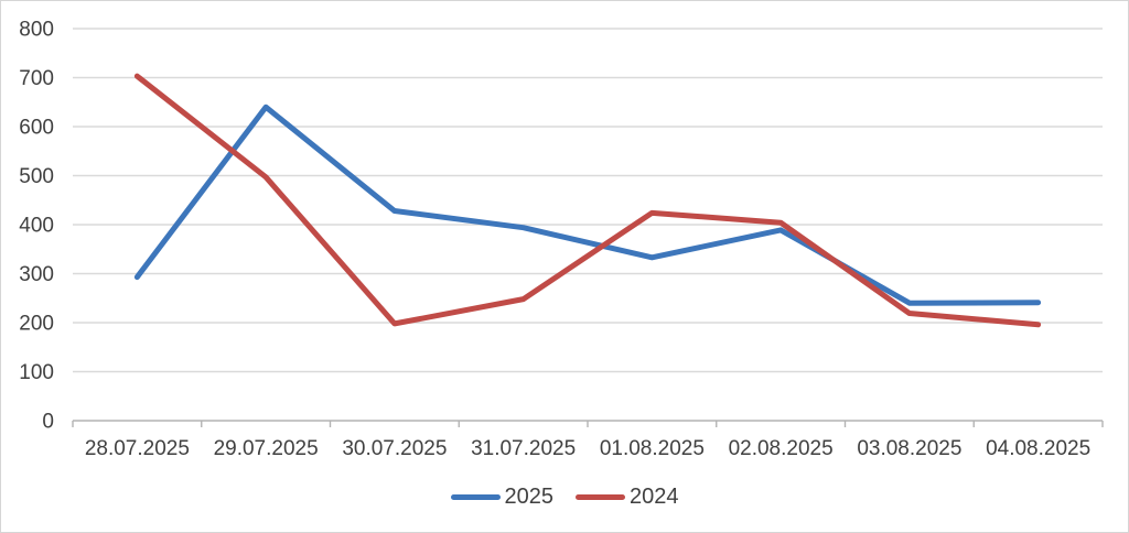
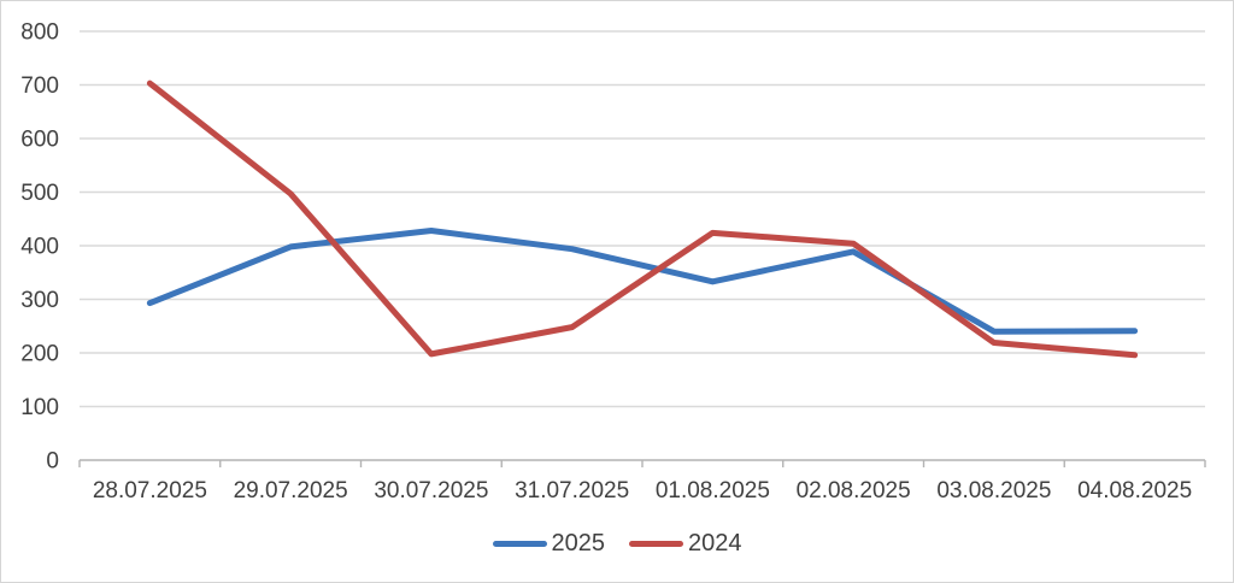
2025/29.07.2025: 640 -> 400
